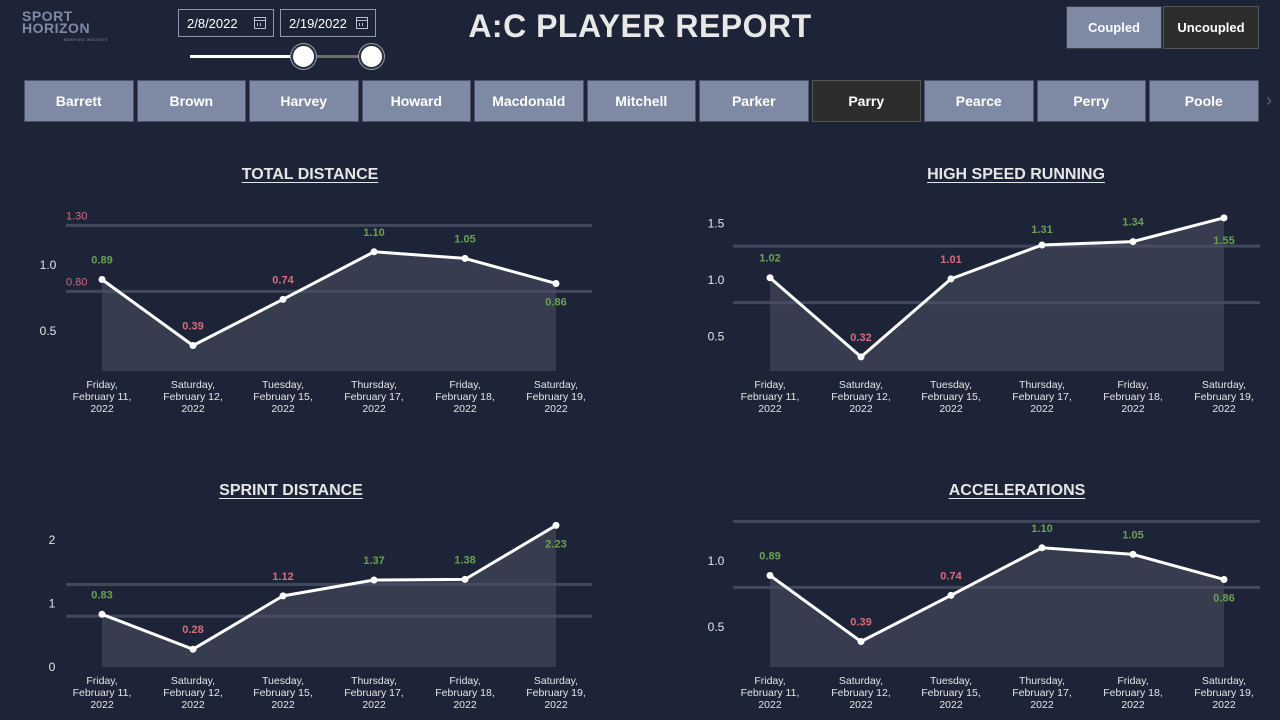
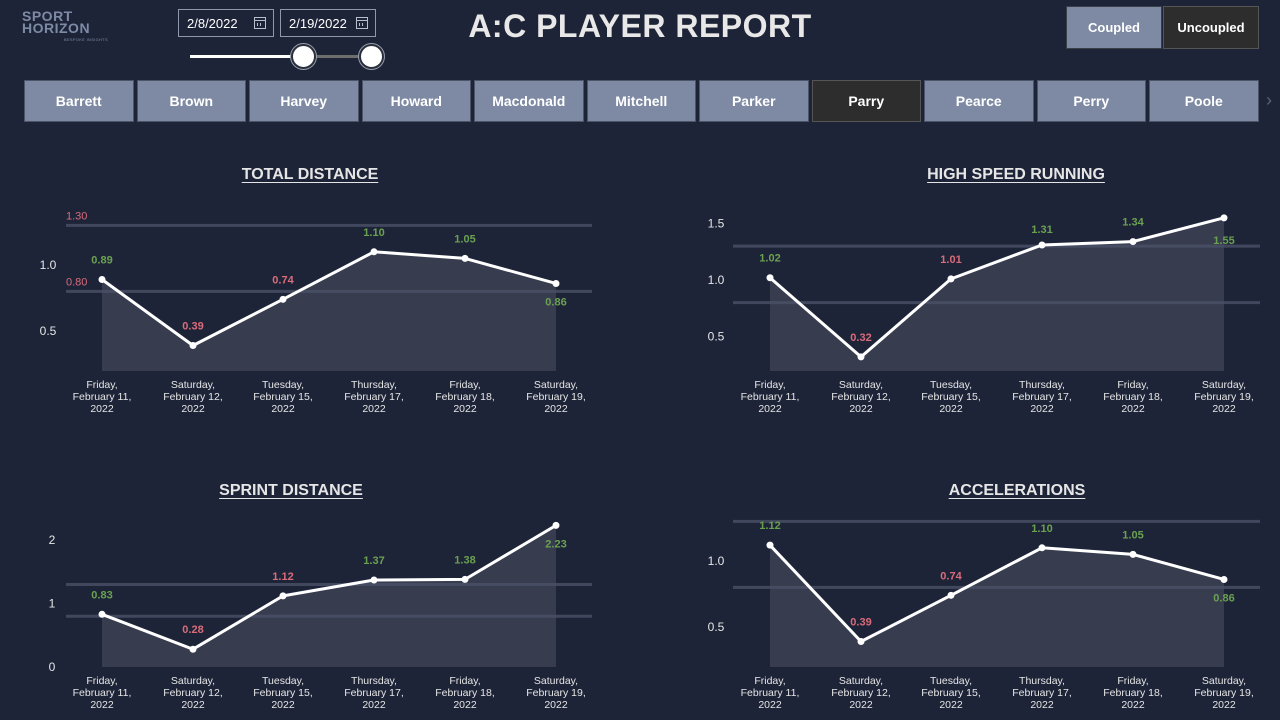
ACCELERATIONS/Friday, February 11, 2022: 0.89 -> 1.12
